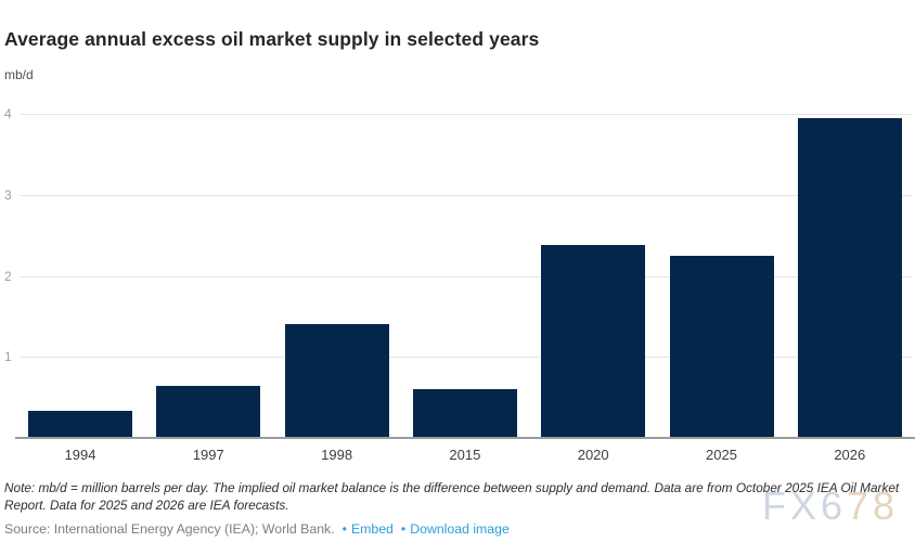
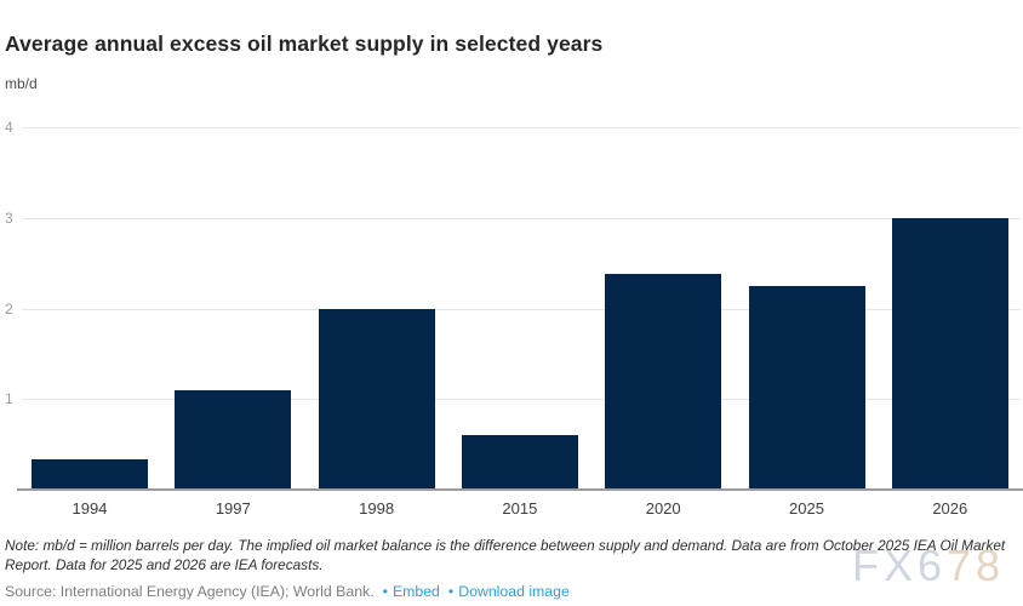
1997: 0.6 -> 1.1
1998: 1.4 -> 2.0
2026: 4.0 -> 3.0
